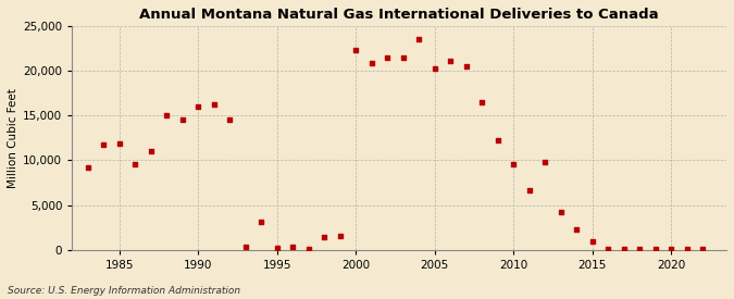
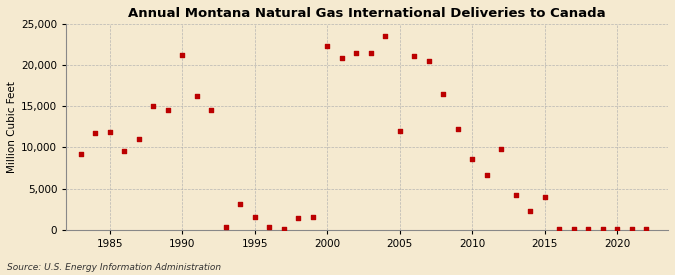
1990: 16,000 -> 21,200
1995: 200 -> 1,600
2005: 20,200 -> 12,000
2010: 9,600 -> 8,600
2015: 900 -> 4,000
